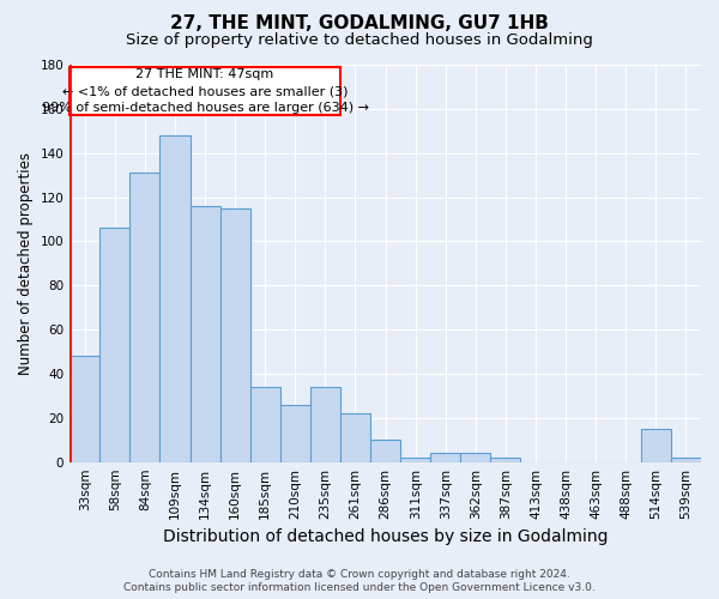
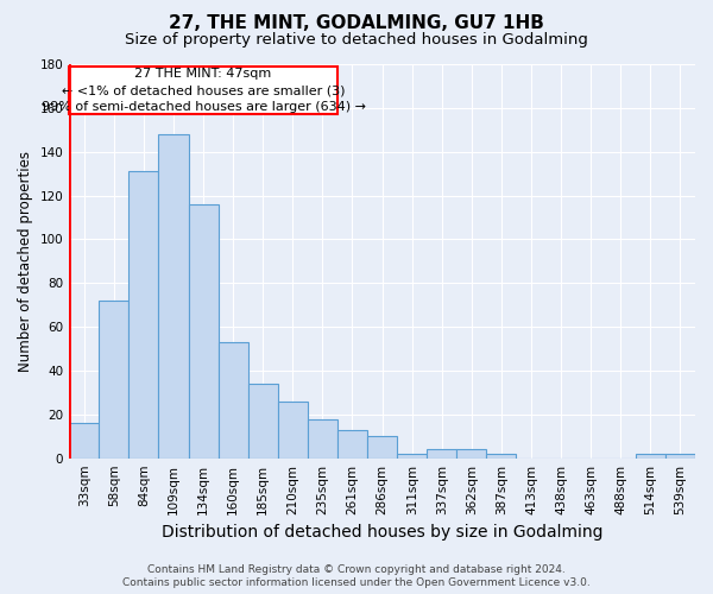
33sqm: 48 -> 16
58sqm: 106 -> 72
160sqm: 115 -> 53
235sqm: 34 -> 18
261sqm: 22 -> 13
514sqm: 15 -> 2
